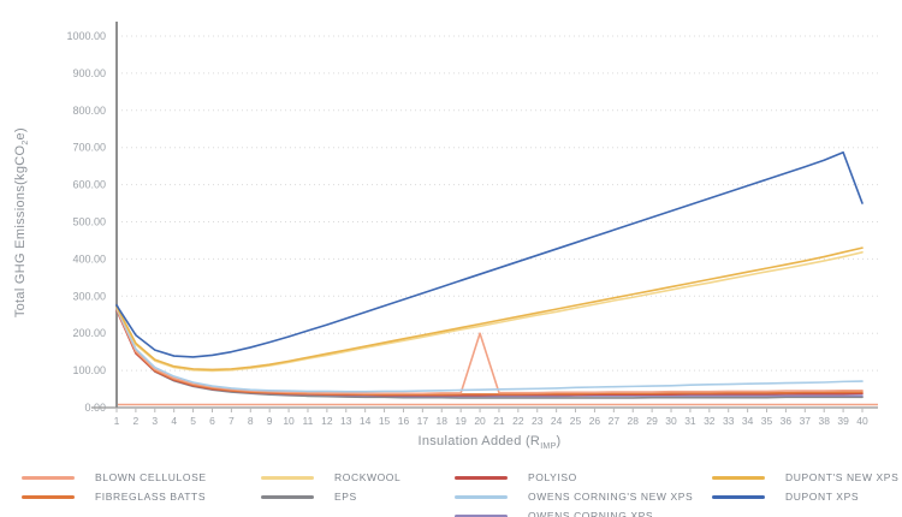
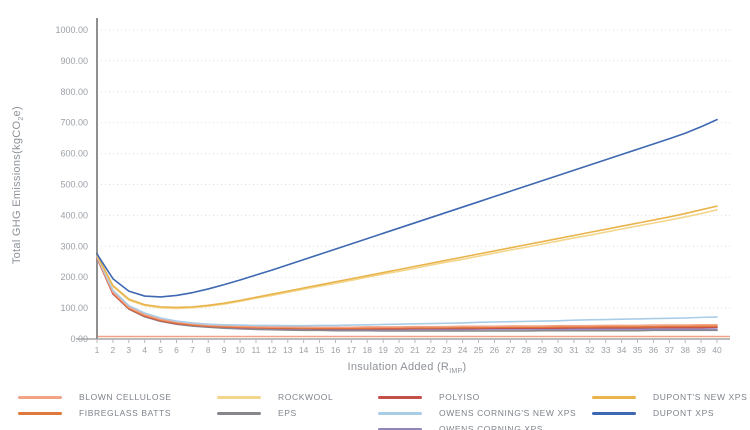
BLOWN CELLULOSE/20: 200 -> 40
DUPONT XPS/40: 550 -> 710
